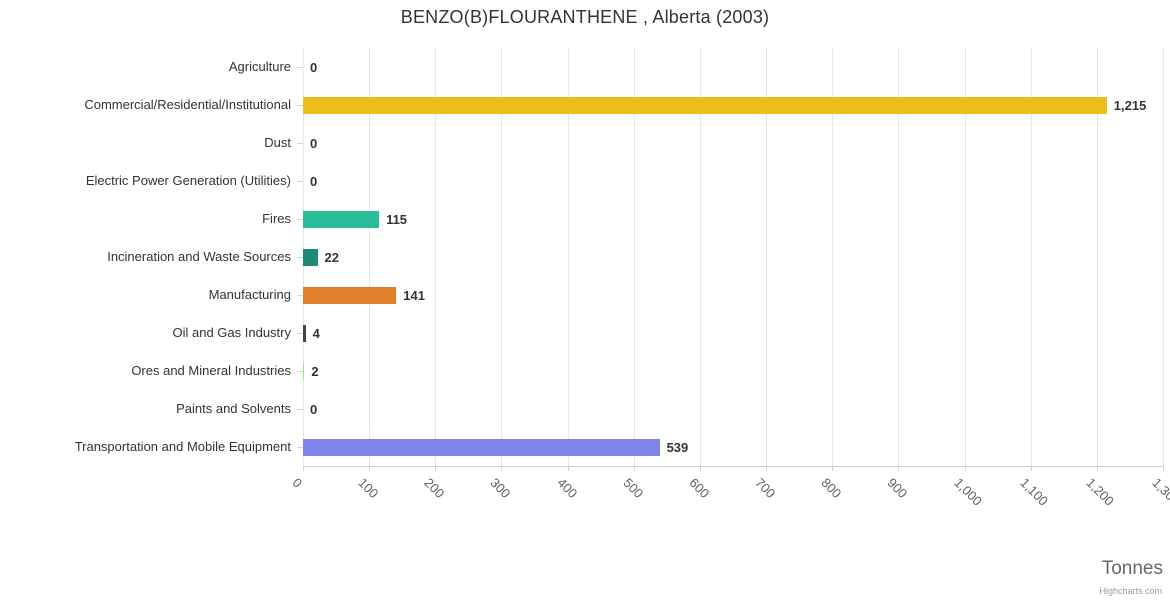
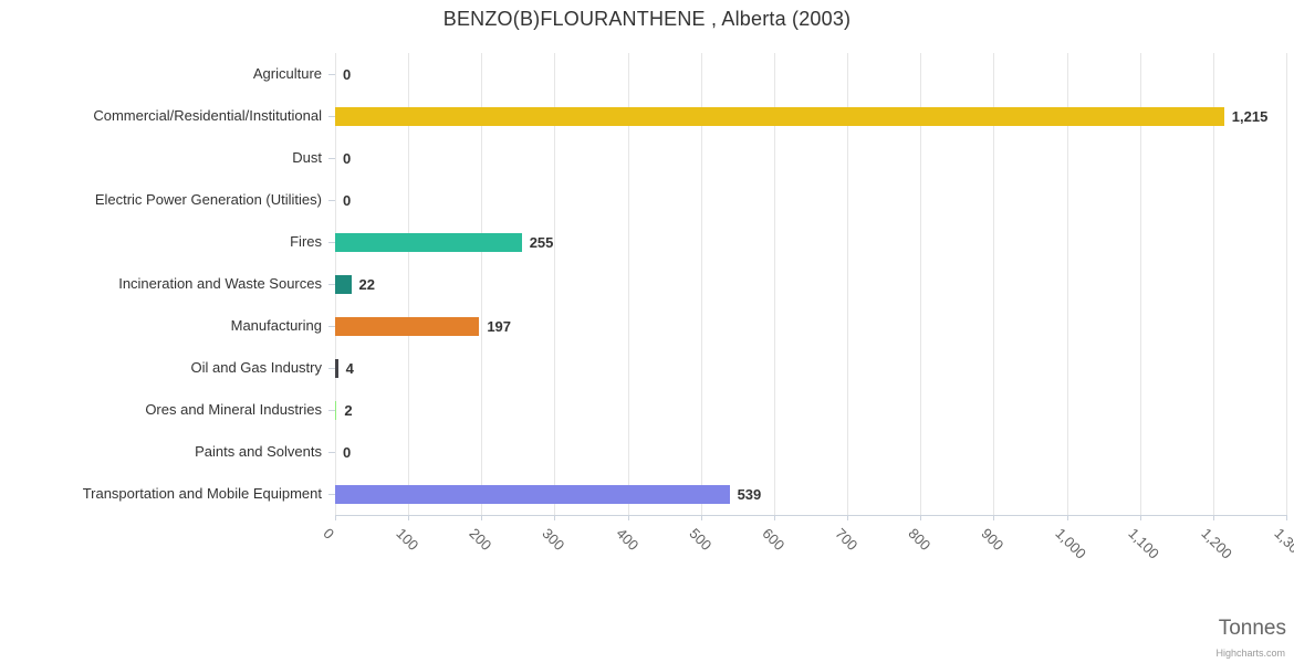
Fires: 115 -> 255
Manufacturing: 141 -> 197
